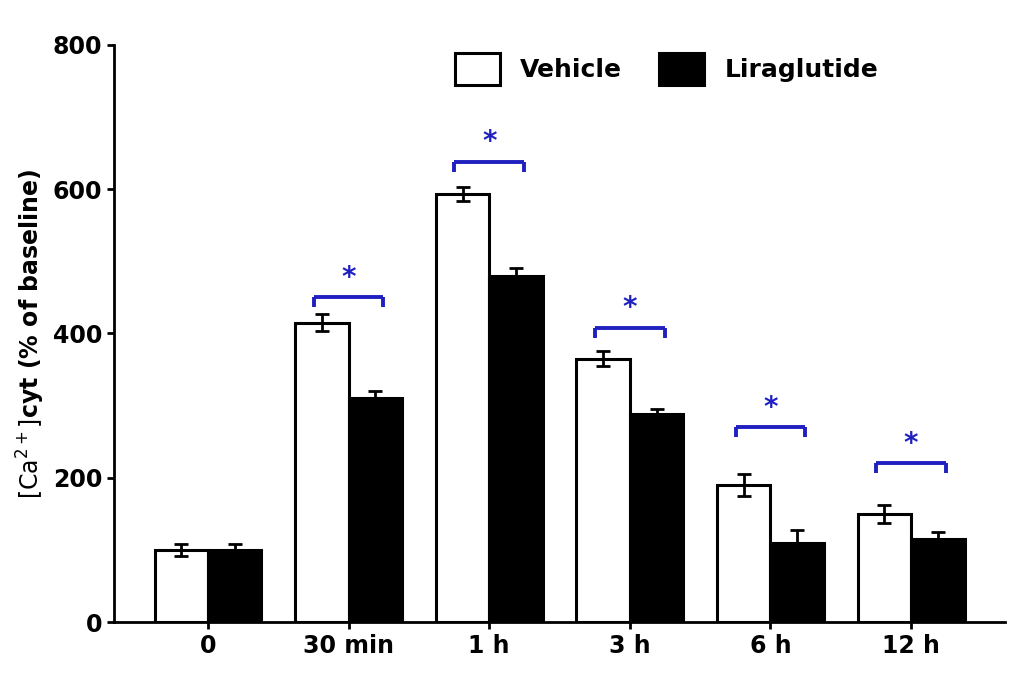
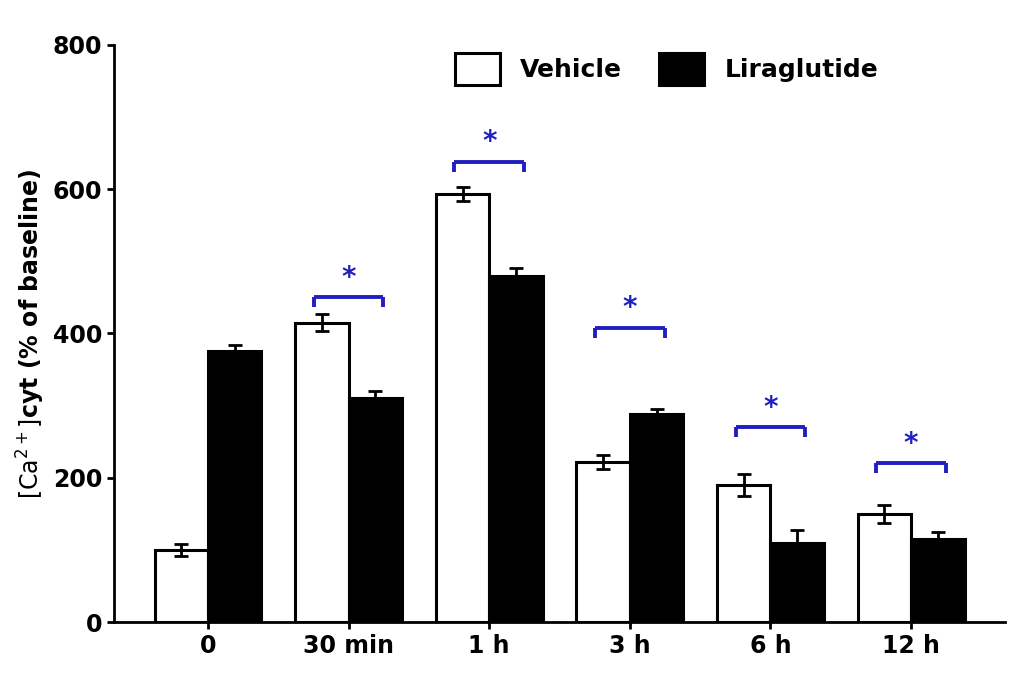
Liraglutide/0: 100 -> 376
Vehicle/3 h: 365 -> 222
